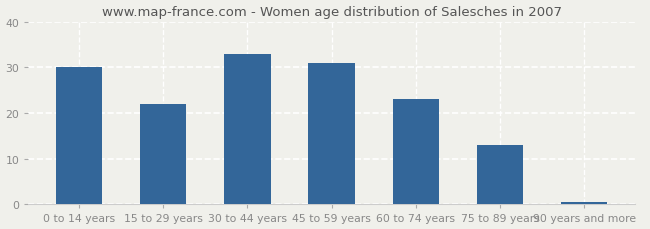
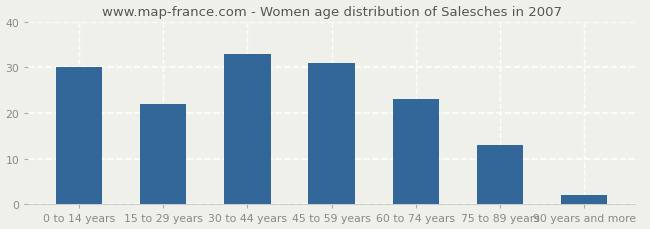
90 years and more: 0.5 -> 2.0
